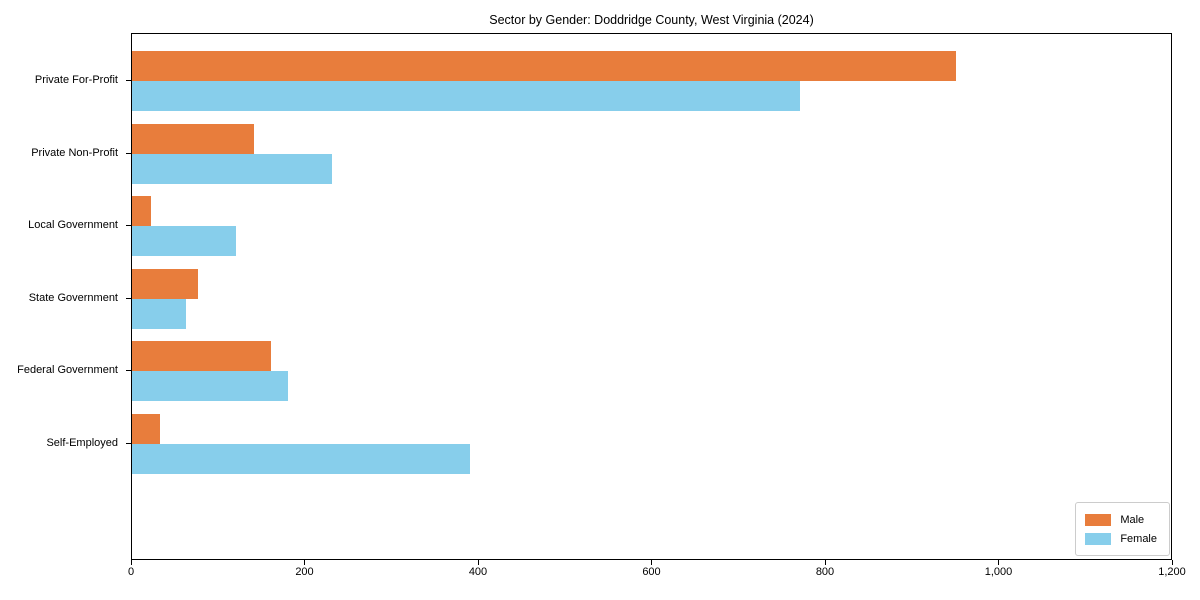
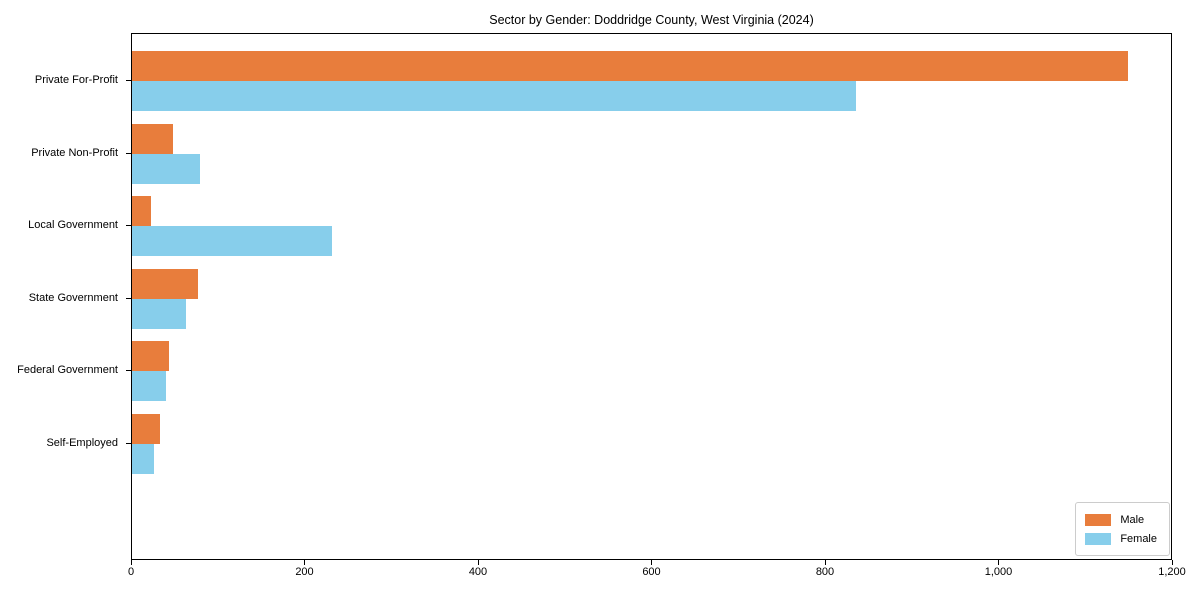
Male/Private For-Profit: 950 -> 1150
Female/Private For-Profit: 770 -> 840
Male/Private Non-Profit: 140 -> 50
Female/Private Non-Profit: 230 -> 80
Female/Local Government: 120 -> 230
Male/Federal Government: 160 -> 40
Female/Federal Government: 180 -> 40
Female/Self-Employed: 390 -> 20
